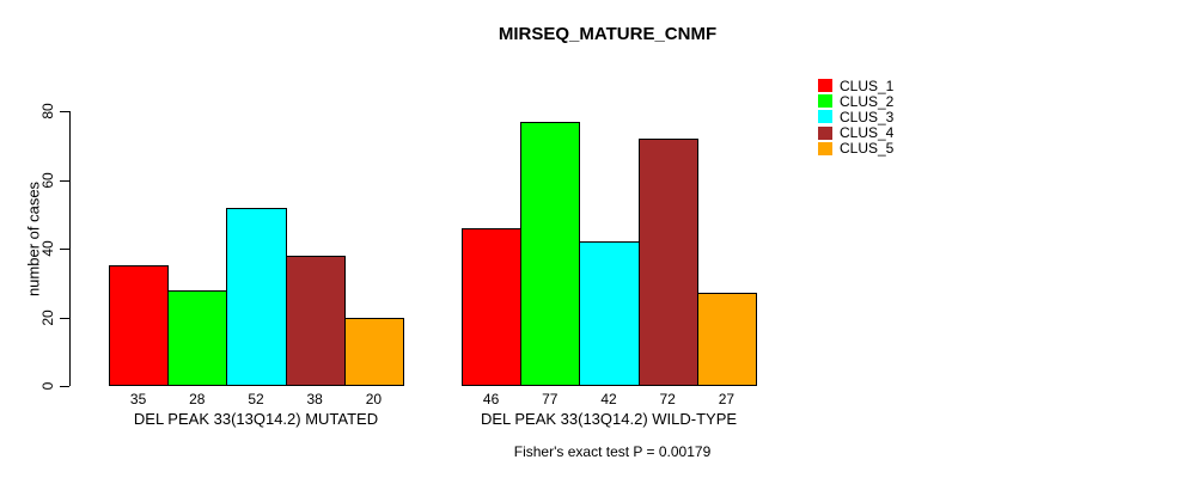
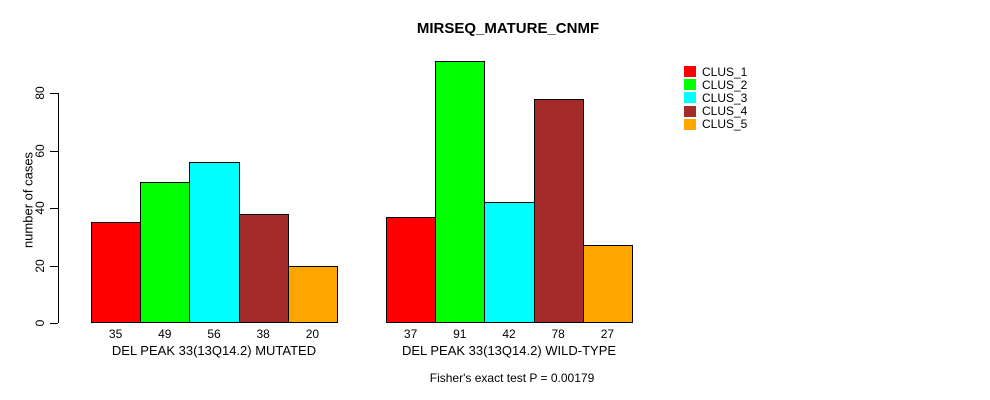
CLUS_2/DEL PEAK 33(13Q14.2) MUTATED: 28 -> 49
CLUS_3/DEL PEAK 33(13Q14.2) MUTATED: 52 -> 56
CLUS_1/DEL PEAK 33(13Q14.2) WILD-TYPE: 46 -> 37
CLUS_2/DEL PEAK 33(13Q14.2) WILD-TYPE: 77 -> 91
CLUS_4/DEL PEAK 33(13Q14.2) WILD-TYPE: 72 -> 78
